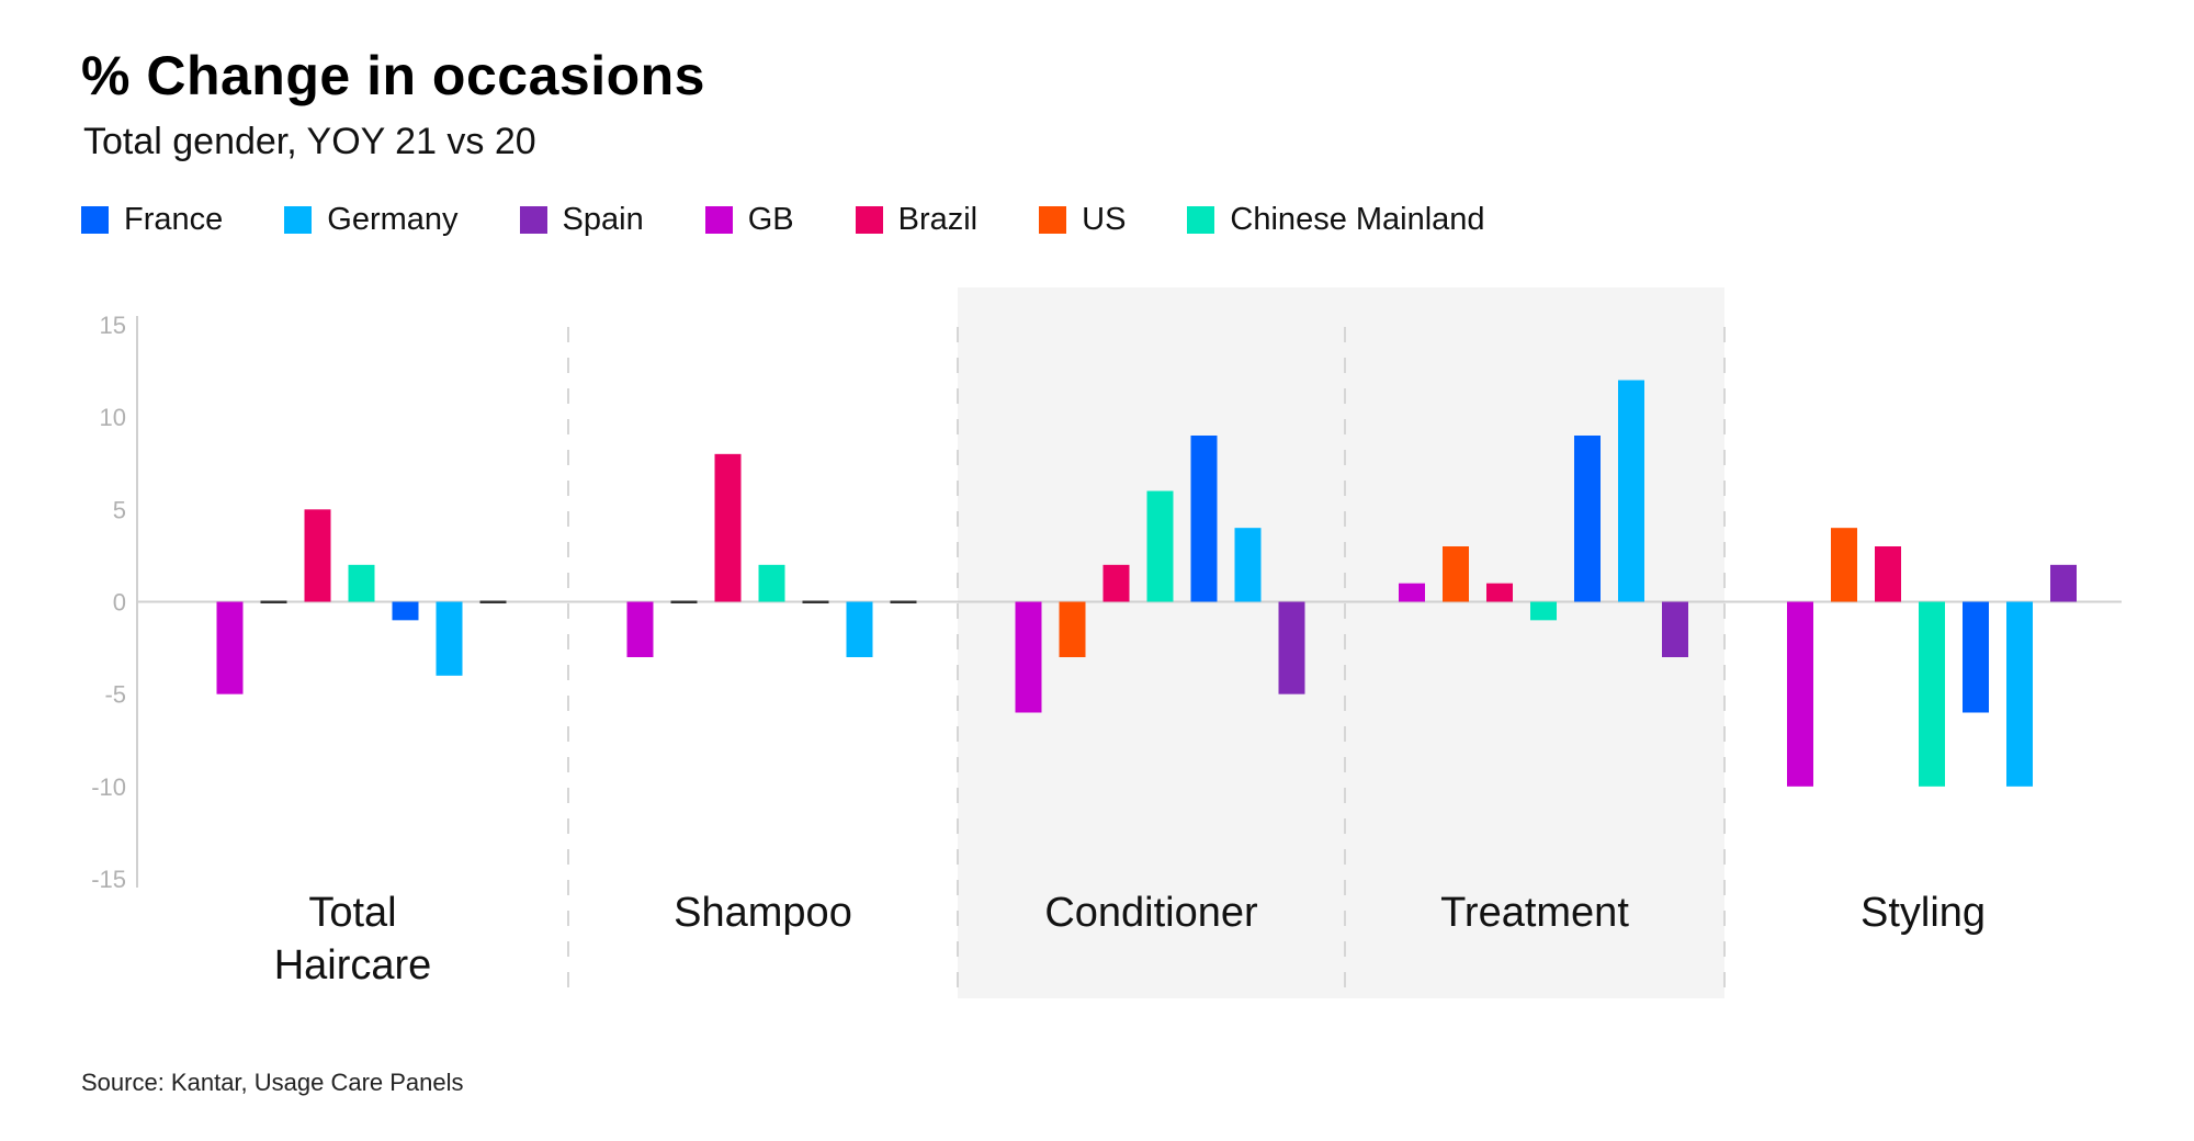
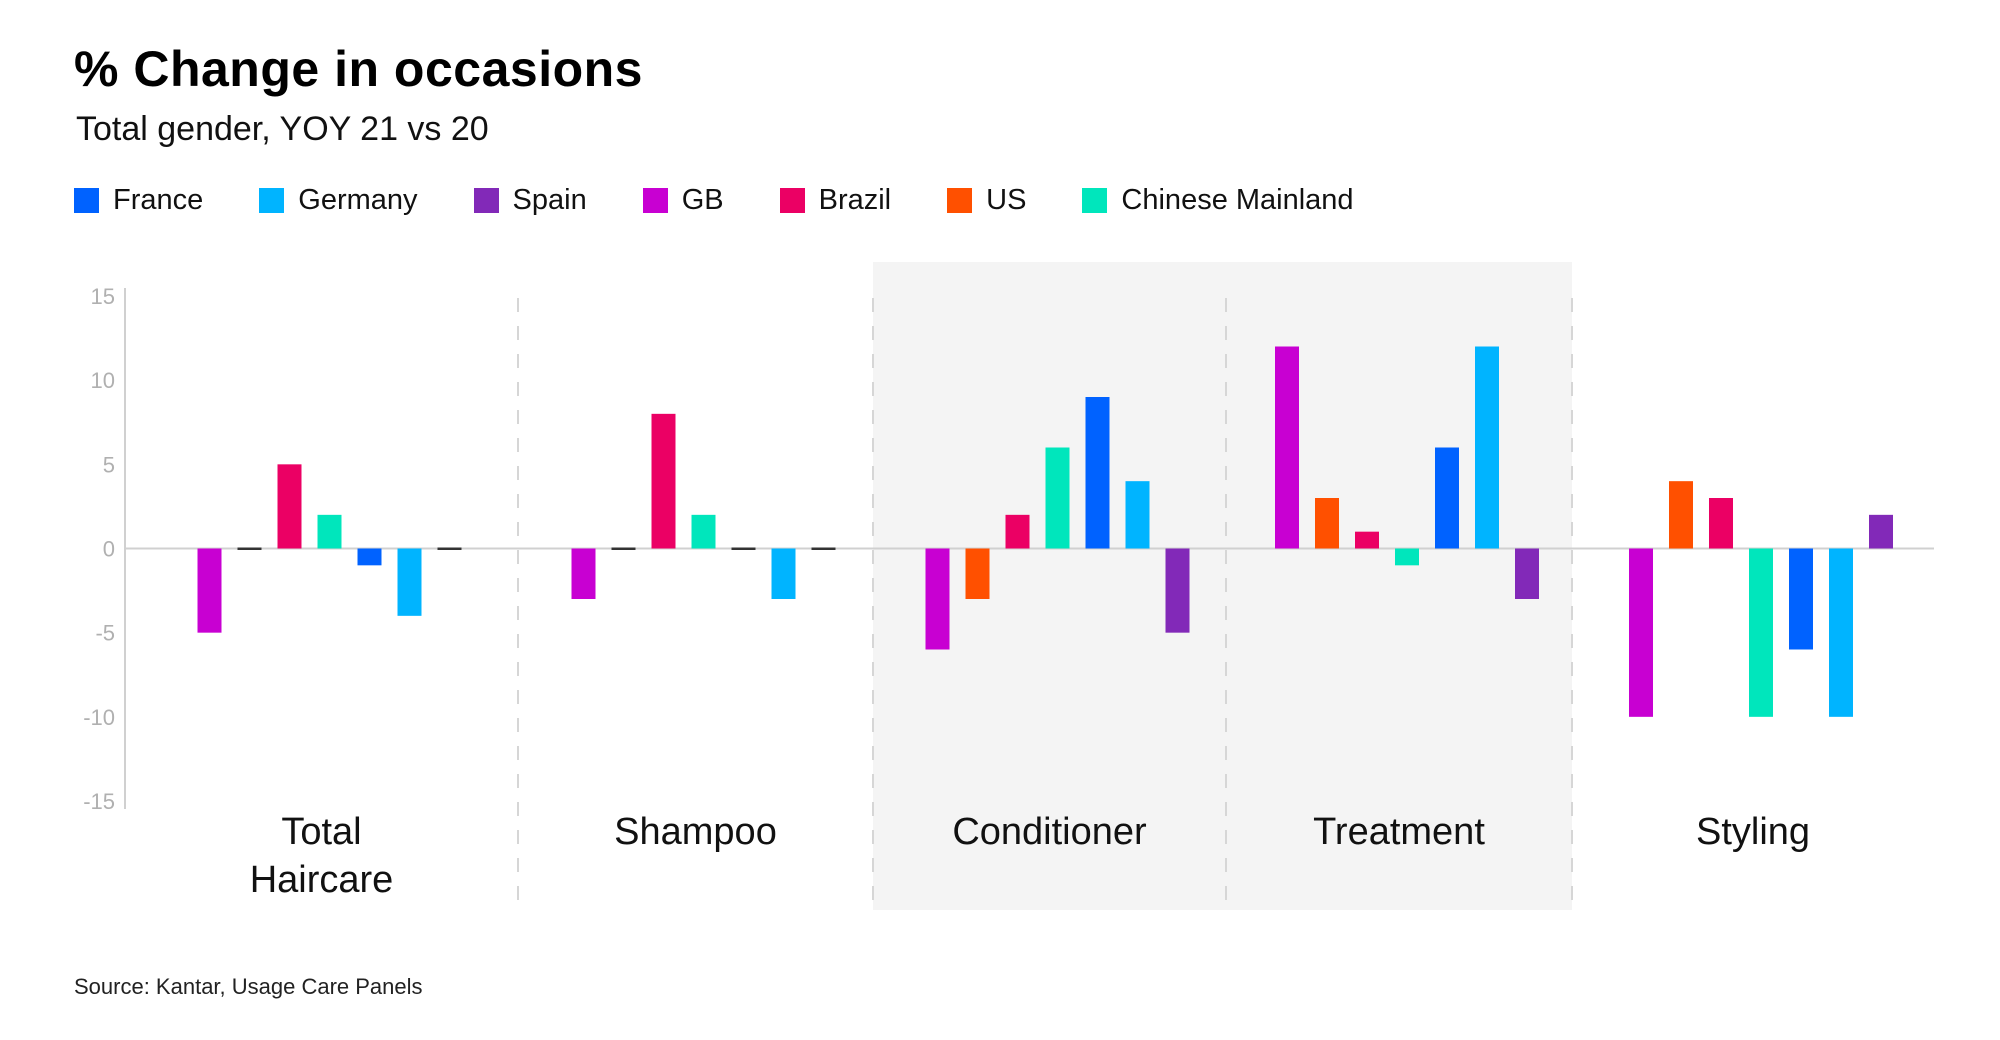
GB/Treatment: 1 -> 12
France/Treatment: 9 -> 6
